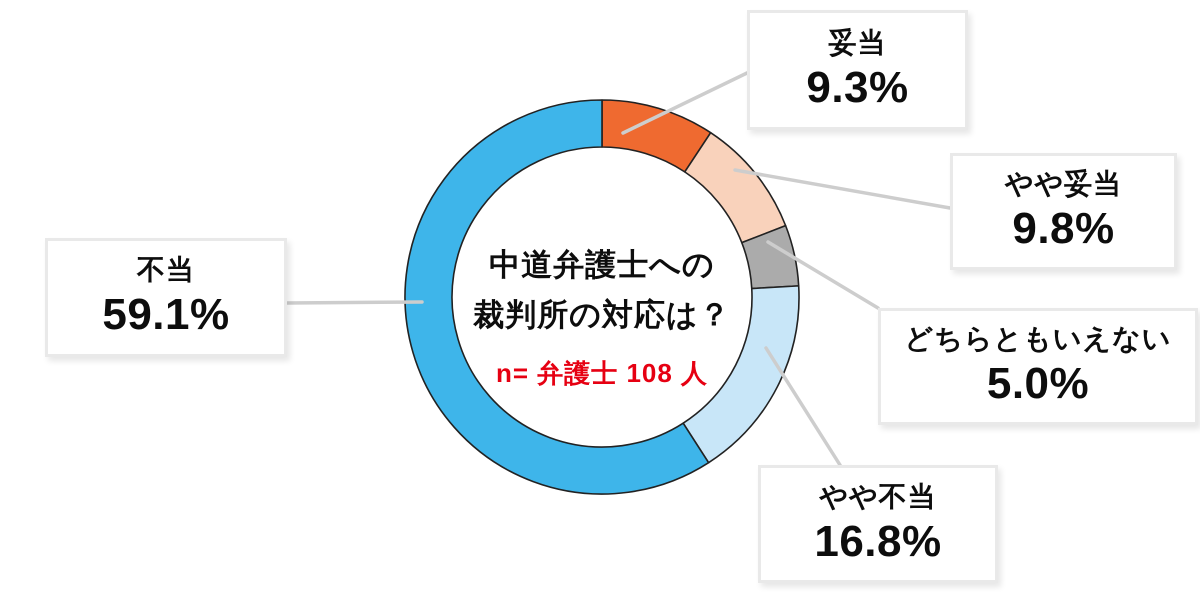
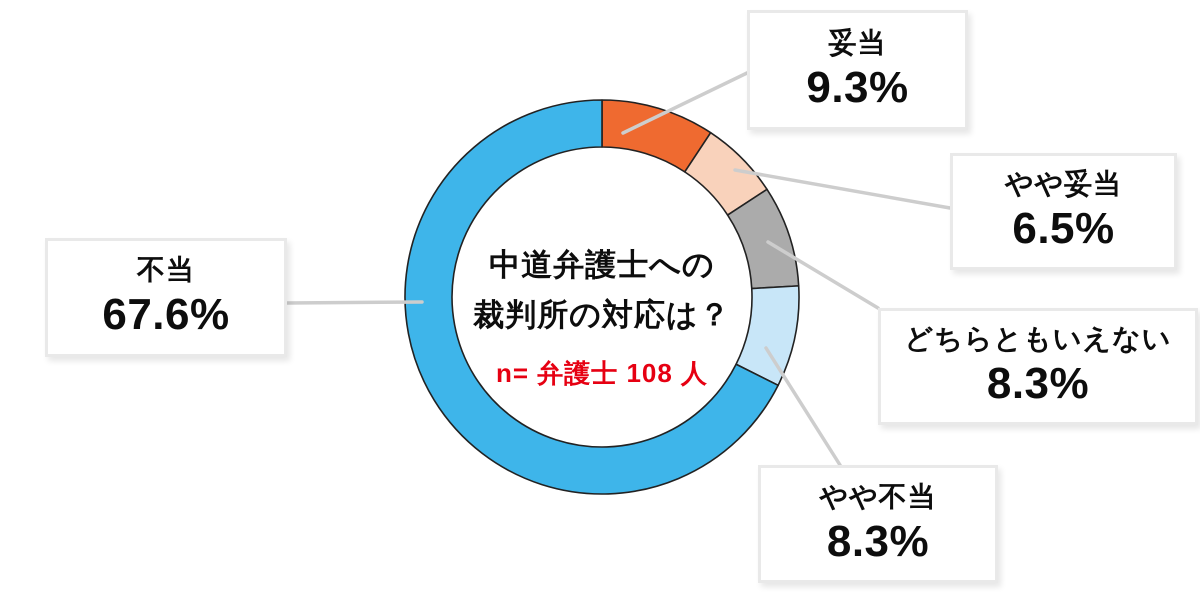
やや妥当: 9.8% -> 6.5%
どちらともいえない: 5.0% -> 8.3%
やや不当: 16.8% -> 8.3%
不当: 59.1% -> 67.6%
